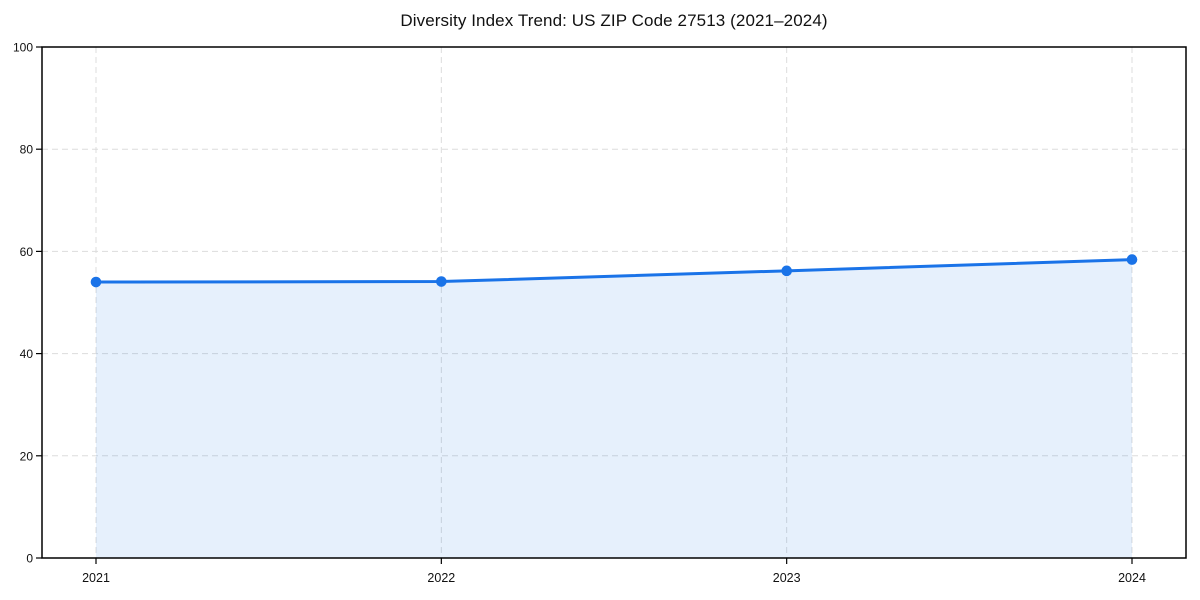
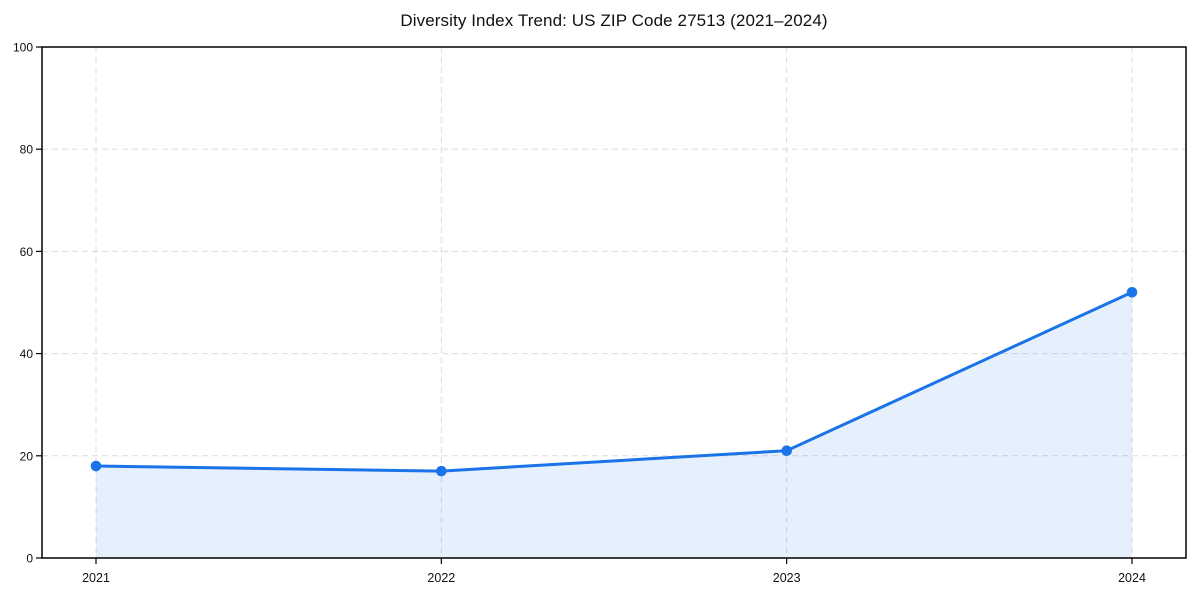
2021: 54 -> 18
2022: 54 -> 17
2023: 56 -> 21
2024: 58 -> 52
